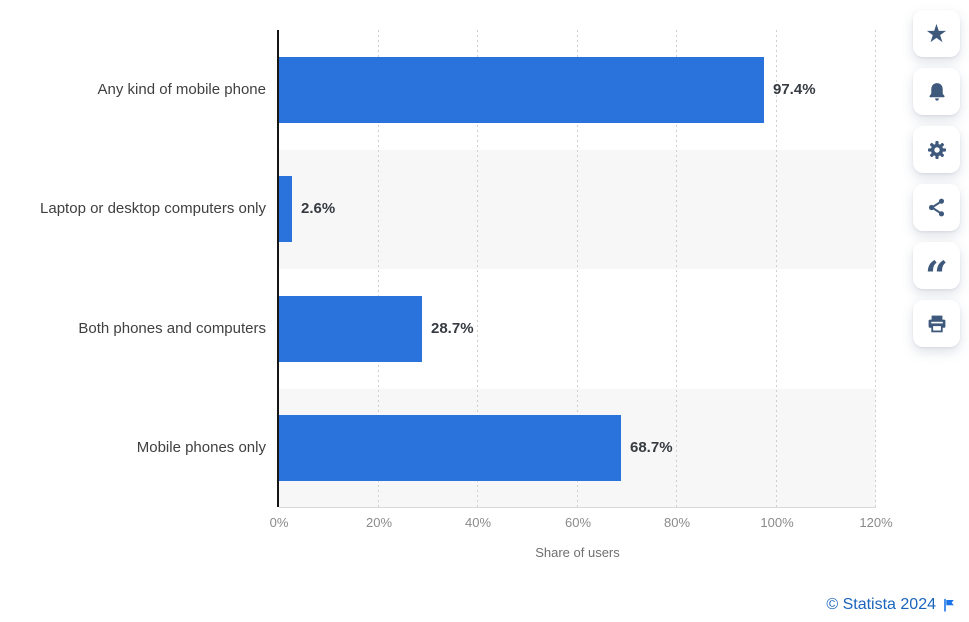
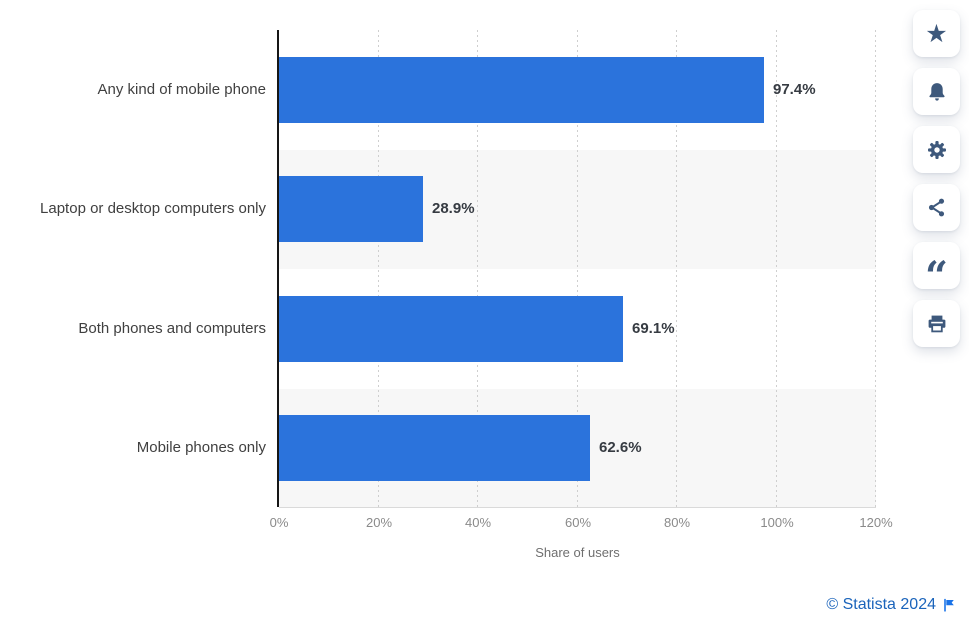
Laptop or desktop computers only: 2.6% -> 28.9%
Both phones and computers: 28.7% -> 69.1%
Mobile phones only: 68.7% -> 62.6%
